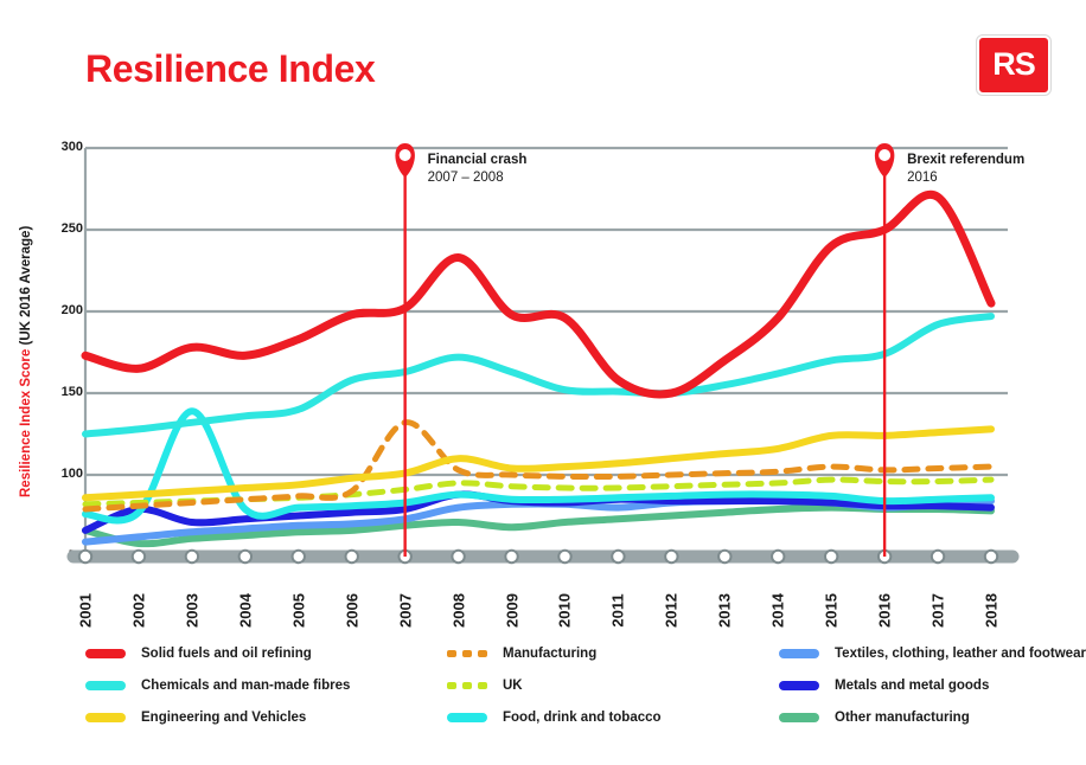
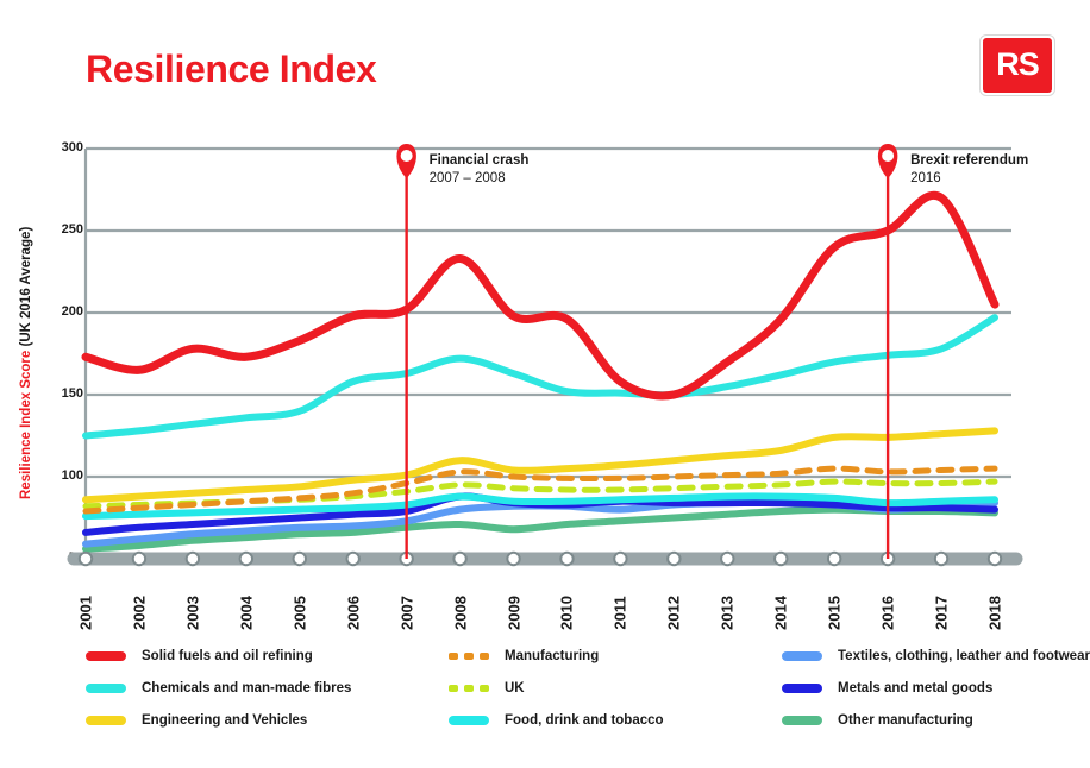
Other manufacturing/2001: 66 -> 56
Metals and metal goods/2002: 79 -> 69
Food, drink and tobacco/2003: 139 -> 78
Manufacturing/2007: 132 -> 96
Chemicals and man-made fibres/2017: 192 -> 178
